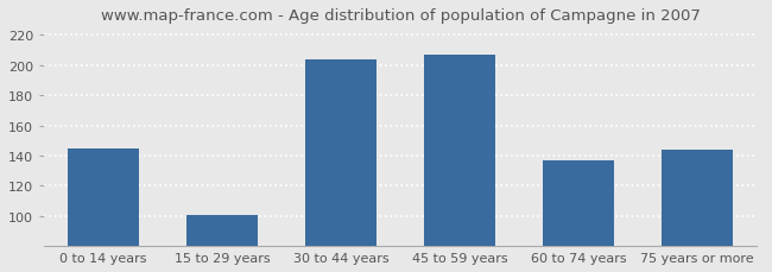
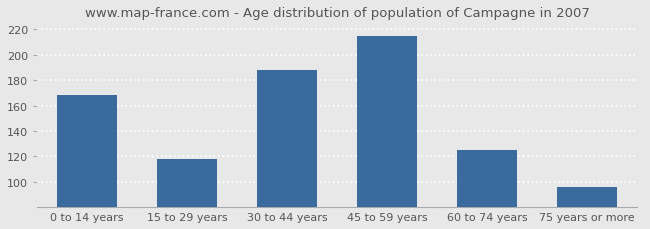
0 to 14 years: 145 -> 168
15 to 29 years: 101 -> 118
30 to 44 years: 204 -> 188
45 to 59 years: 207 -> 215
60 to 74 years: 137 -> 125
75 years or more: 144 -> 96
